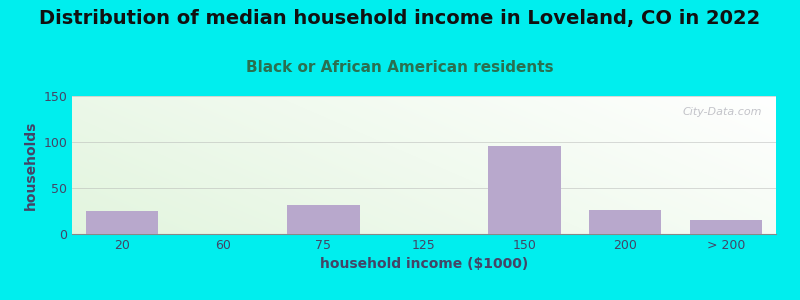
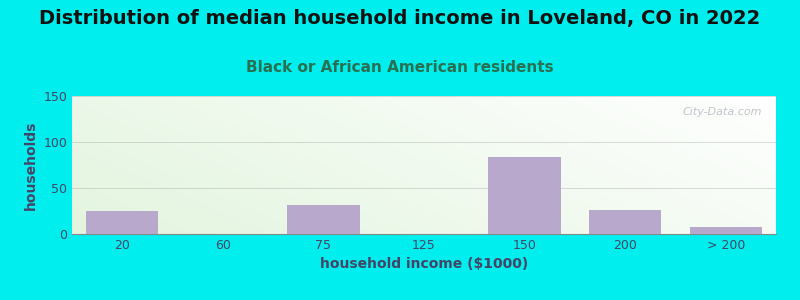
150: 96 -> 84
> 200: 15 -> 8
